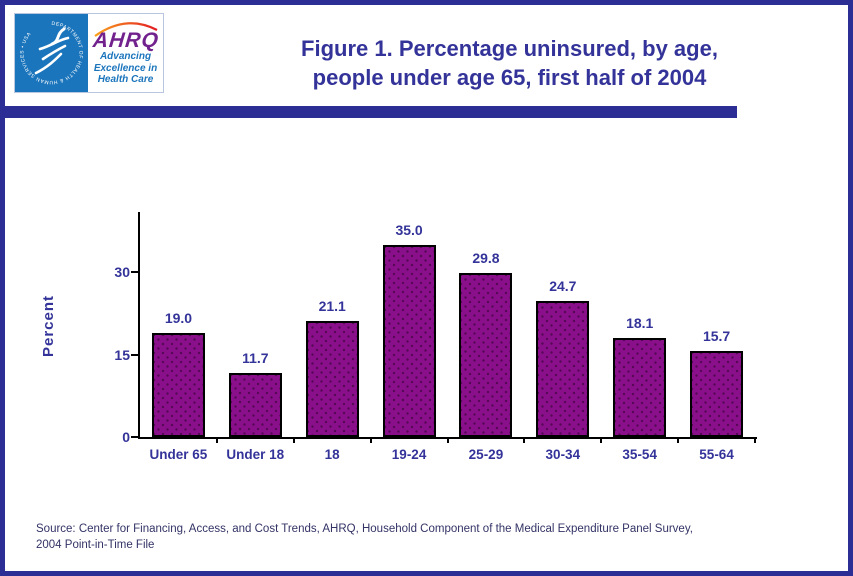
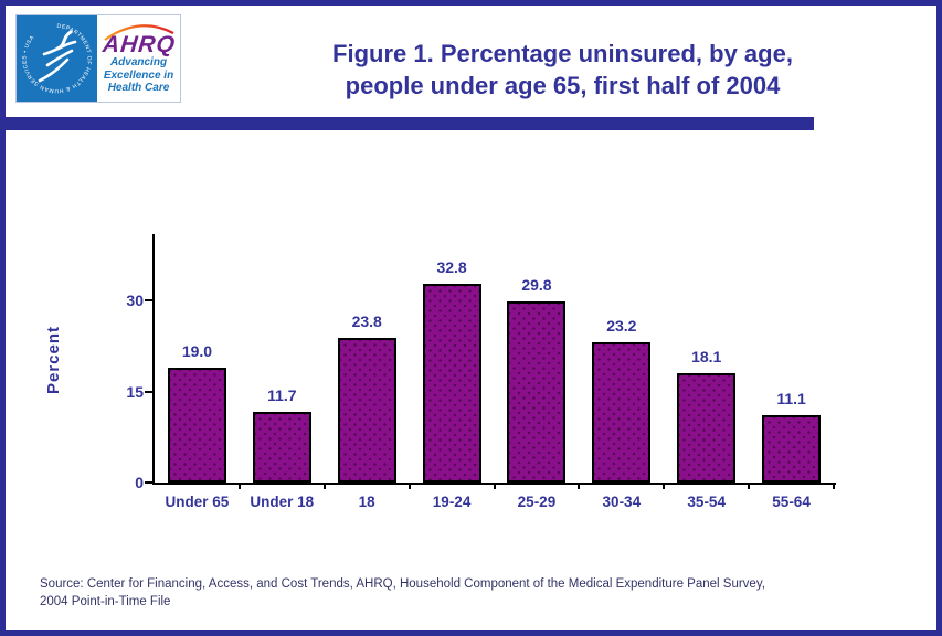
18: 21.1 -> 23.8
19-24: 35.0 -> 32.8
30-34: 24.7 -> 23.2
55-64: 15.7 -> 11.1
